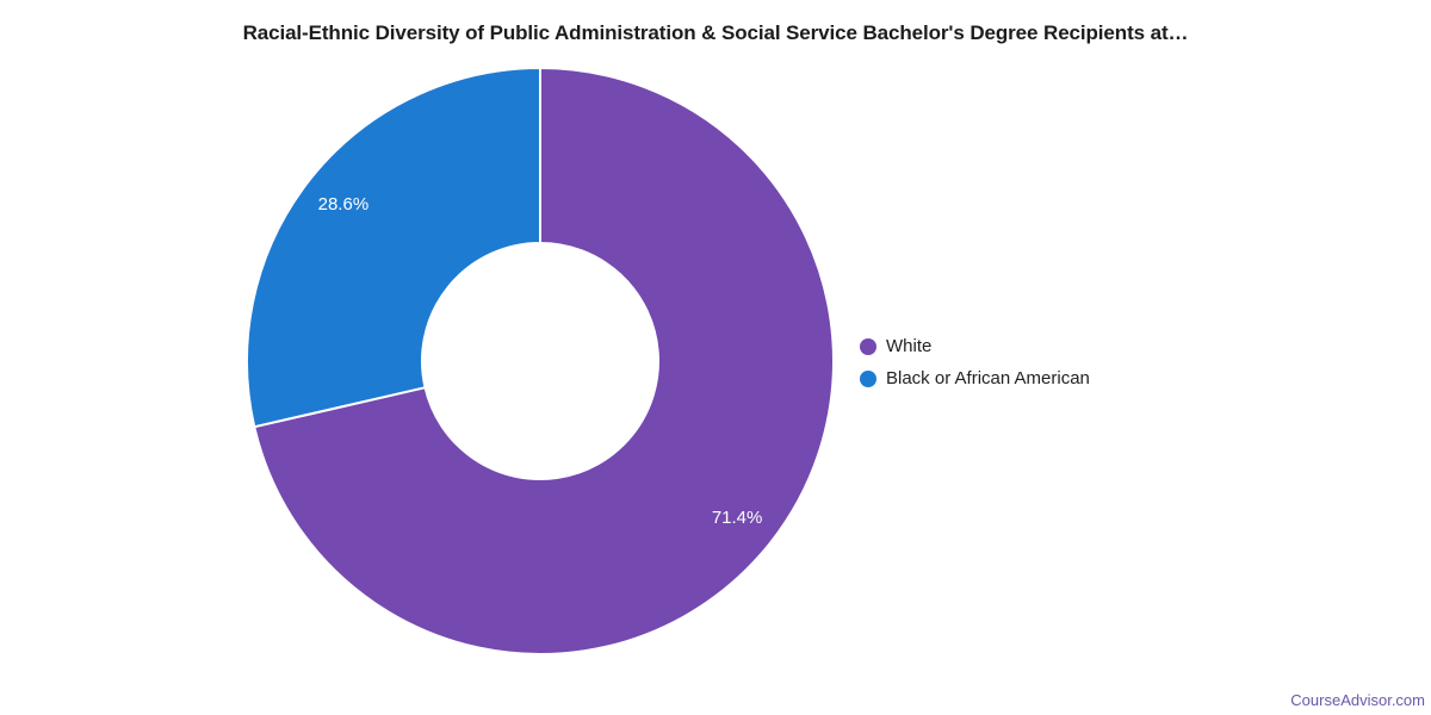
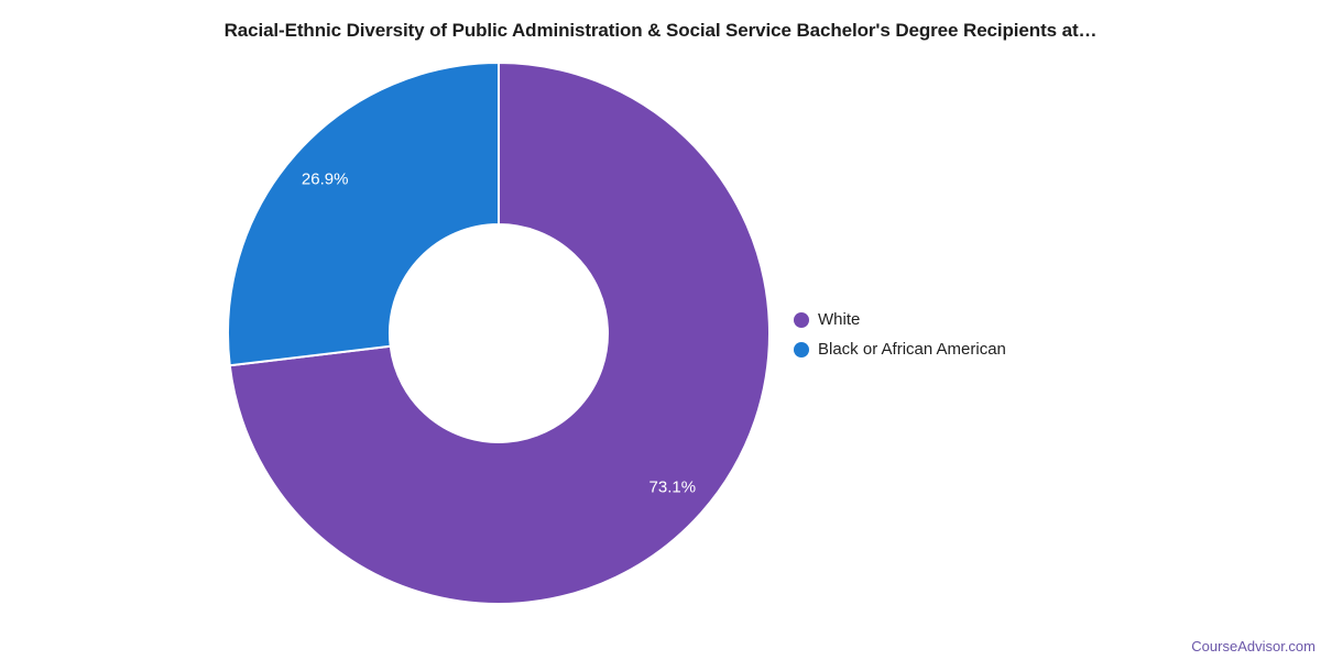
White: 71.4% -> 73.1%
Black or African American: 28.6% -> 26.9%
